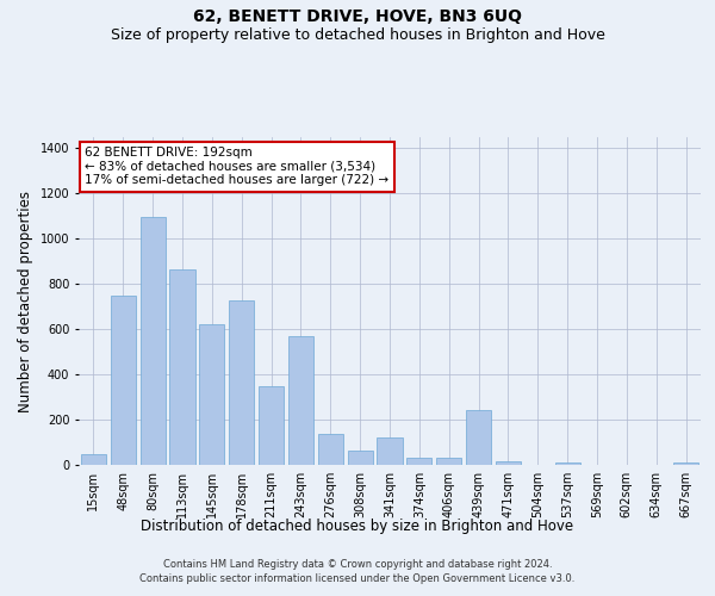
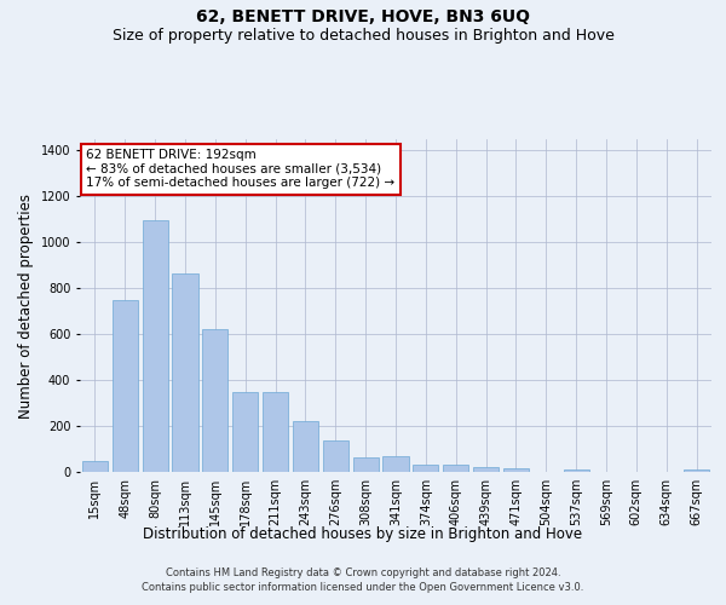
178sqm: 730 -> 350
243sqm: 570 -> 220
341sqm: 120 -> 70
439sqm: 240 -> 20
